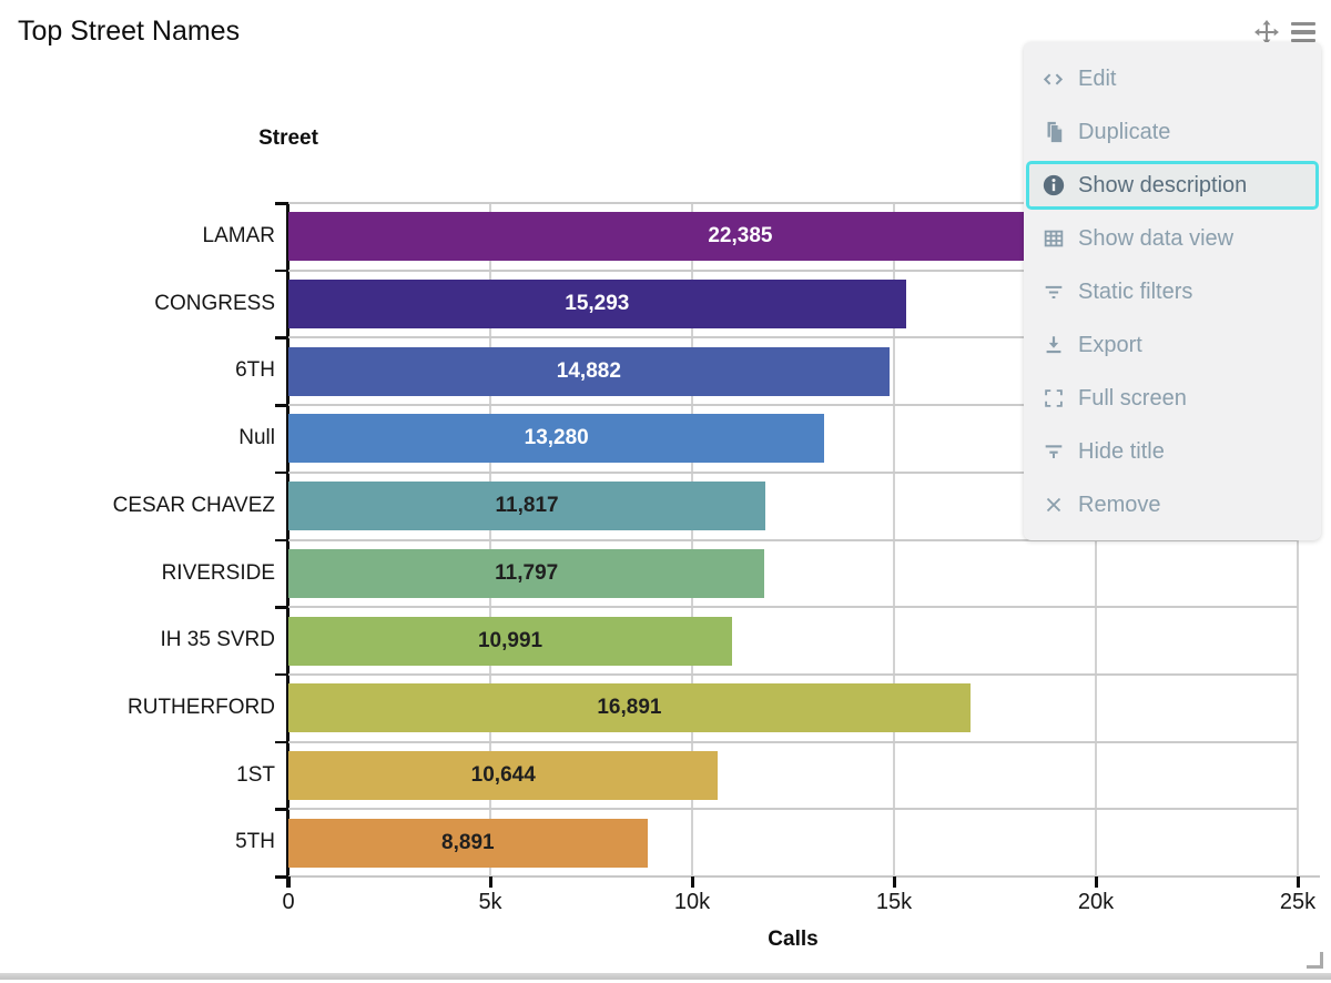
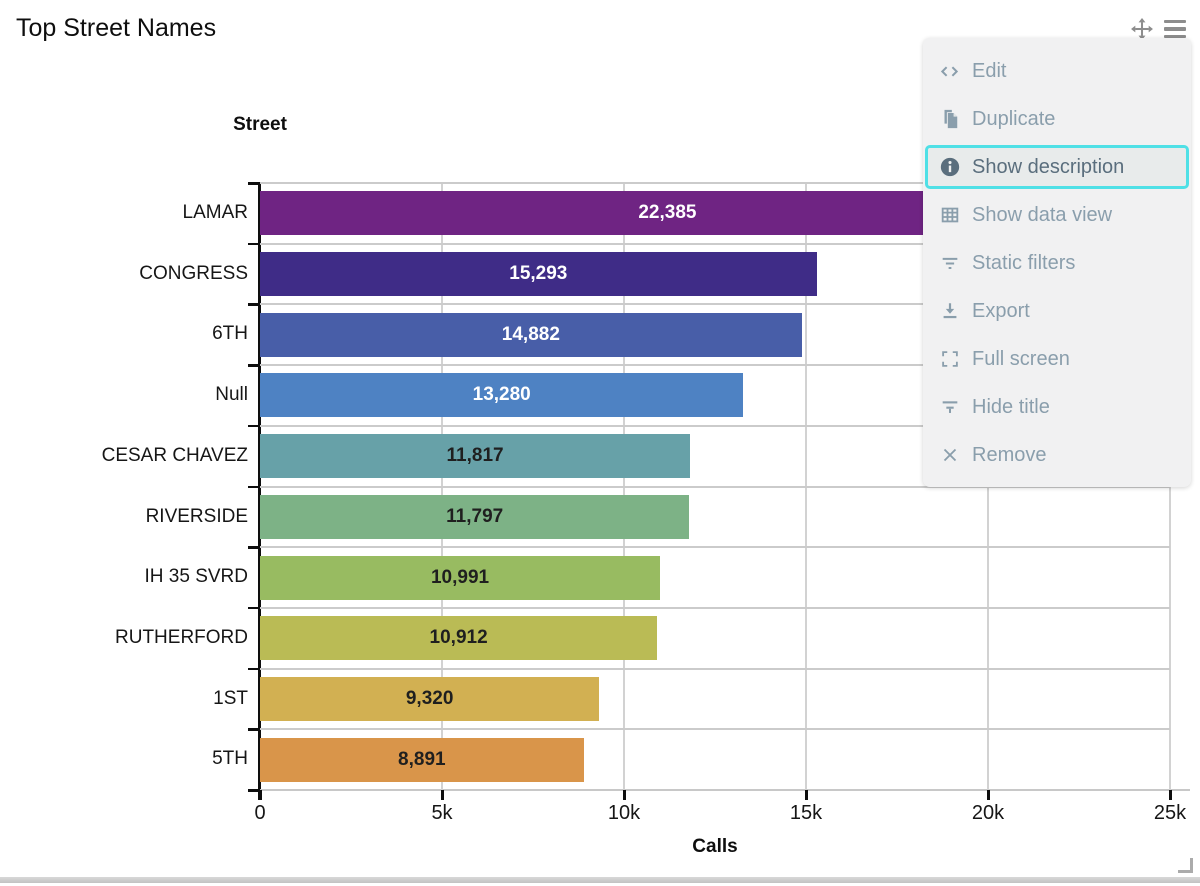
RUTHERFORD: 16,891 -> 10,912
1ST: 10,644 -> 9,320
